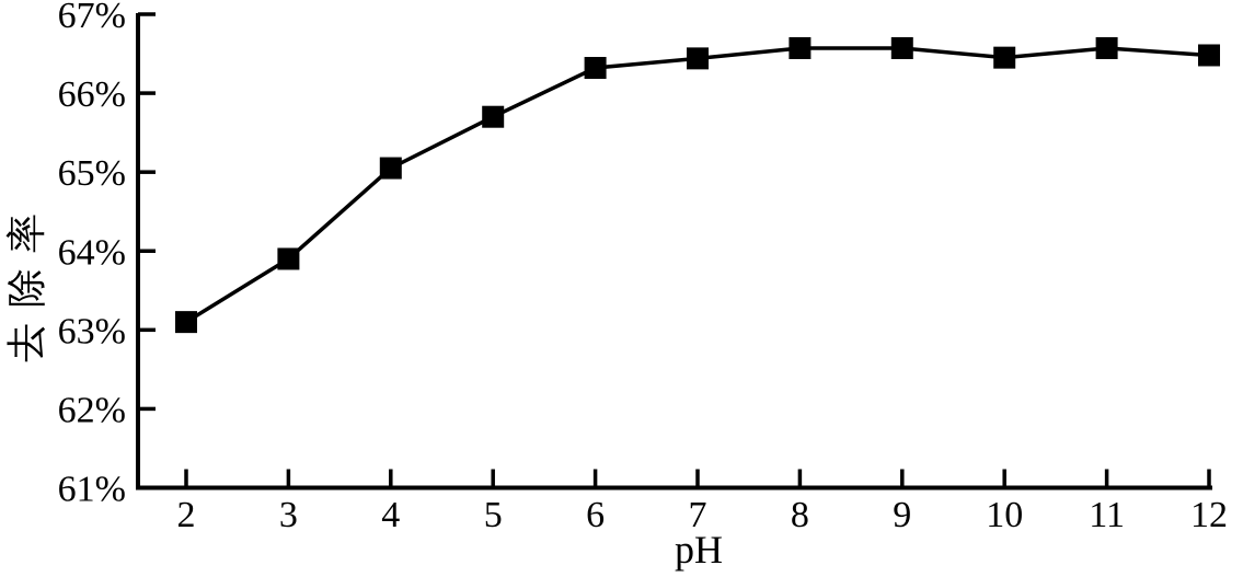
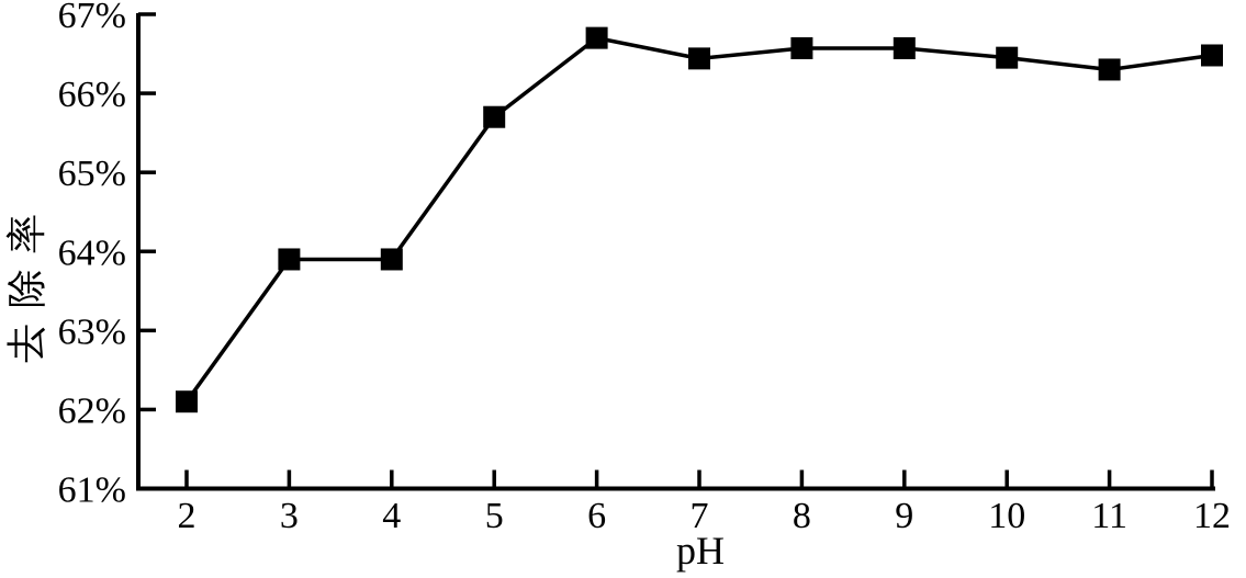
2: 63.1% -> 62.1%
4: 65.0% -> 63.9%
6: 66.3% -> 66.7%
11: 66.6% -> 66.3%
